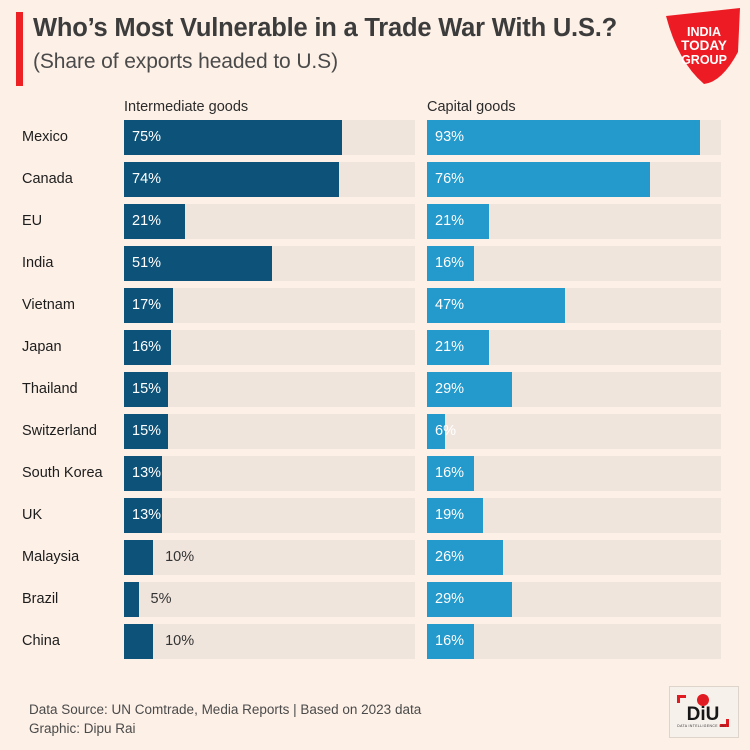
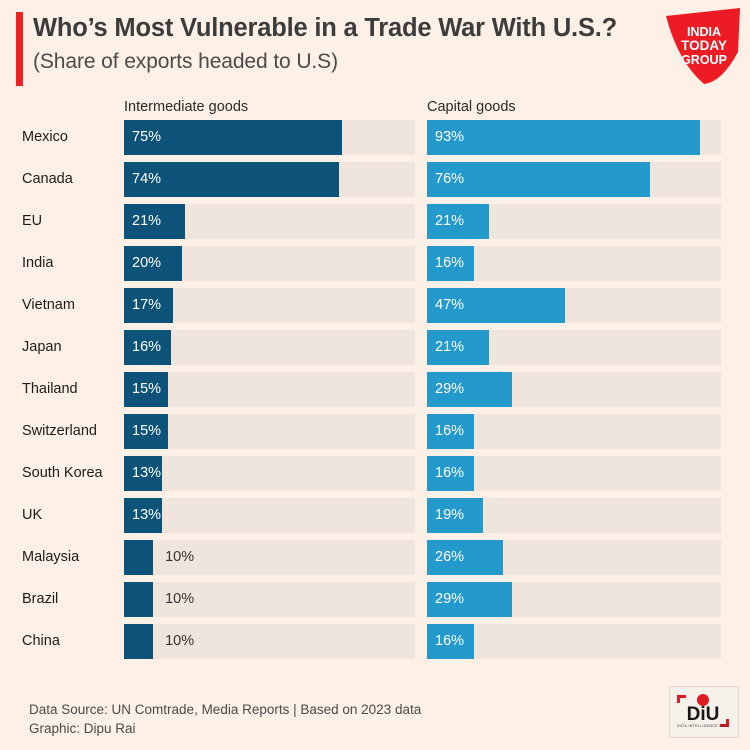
Intermediate goods/India: 51% -> 20%
Capital goods/Switzerland: 6% -> 16%
Intermediate goods/Brazil: 5% -> 10%
